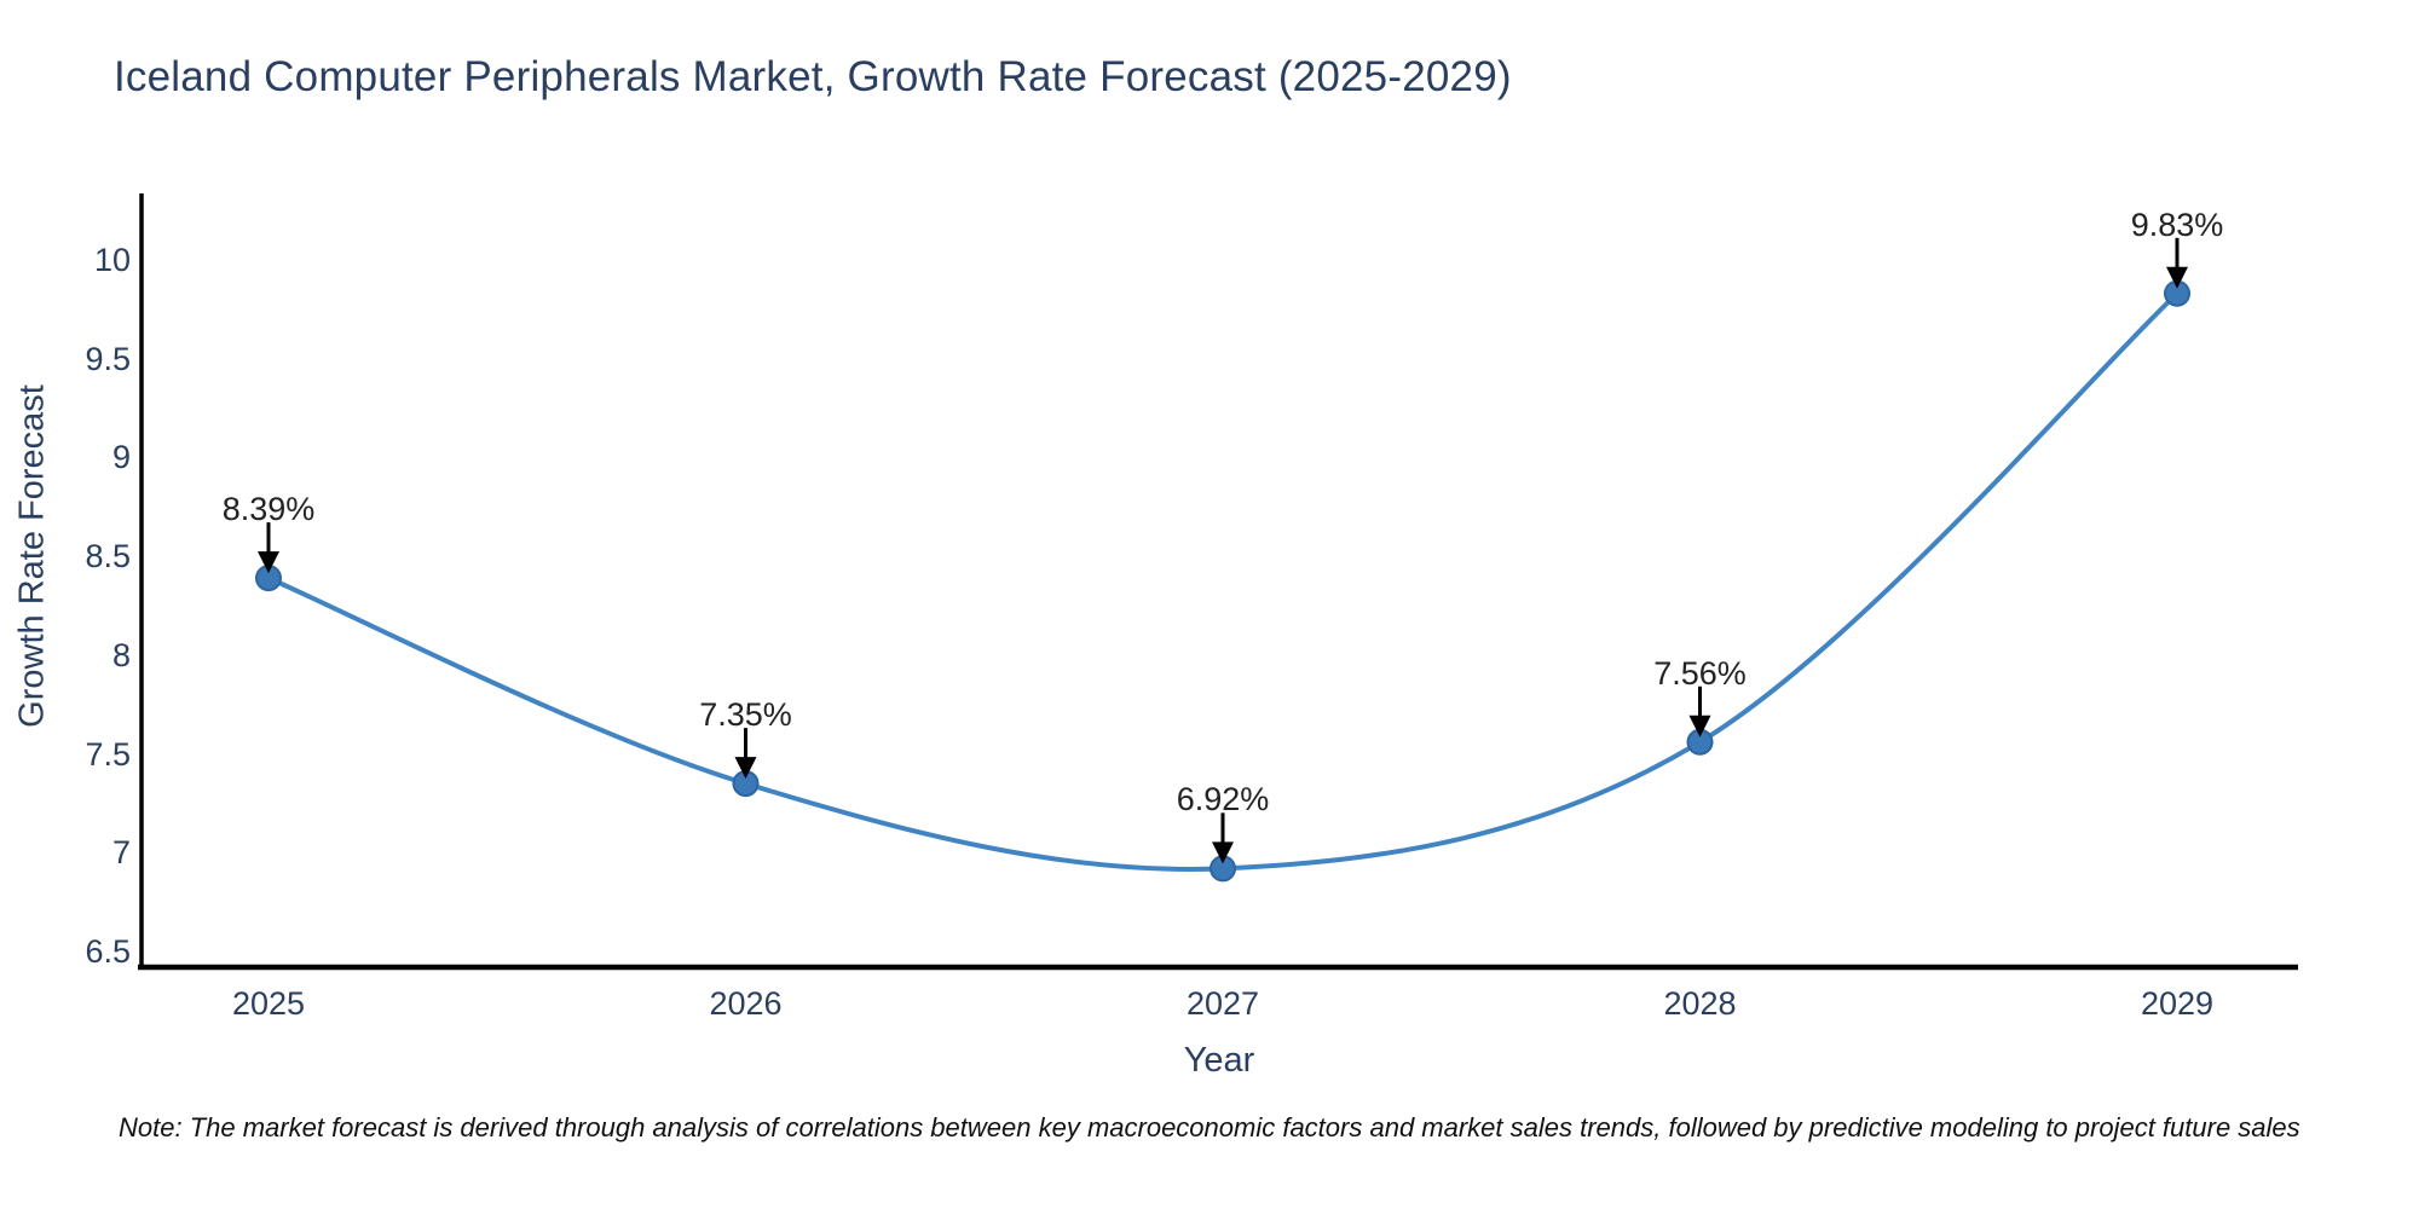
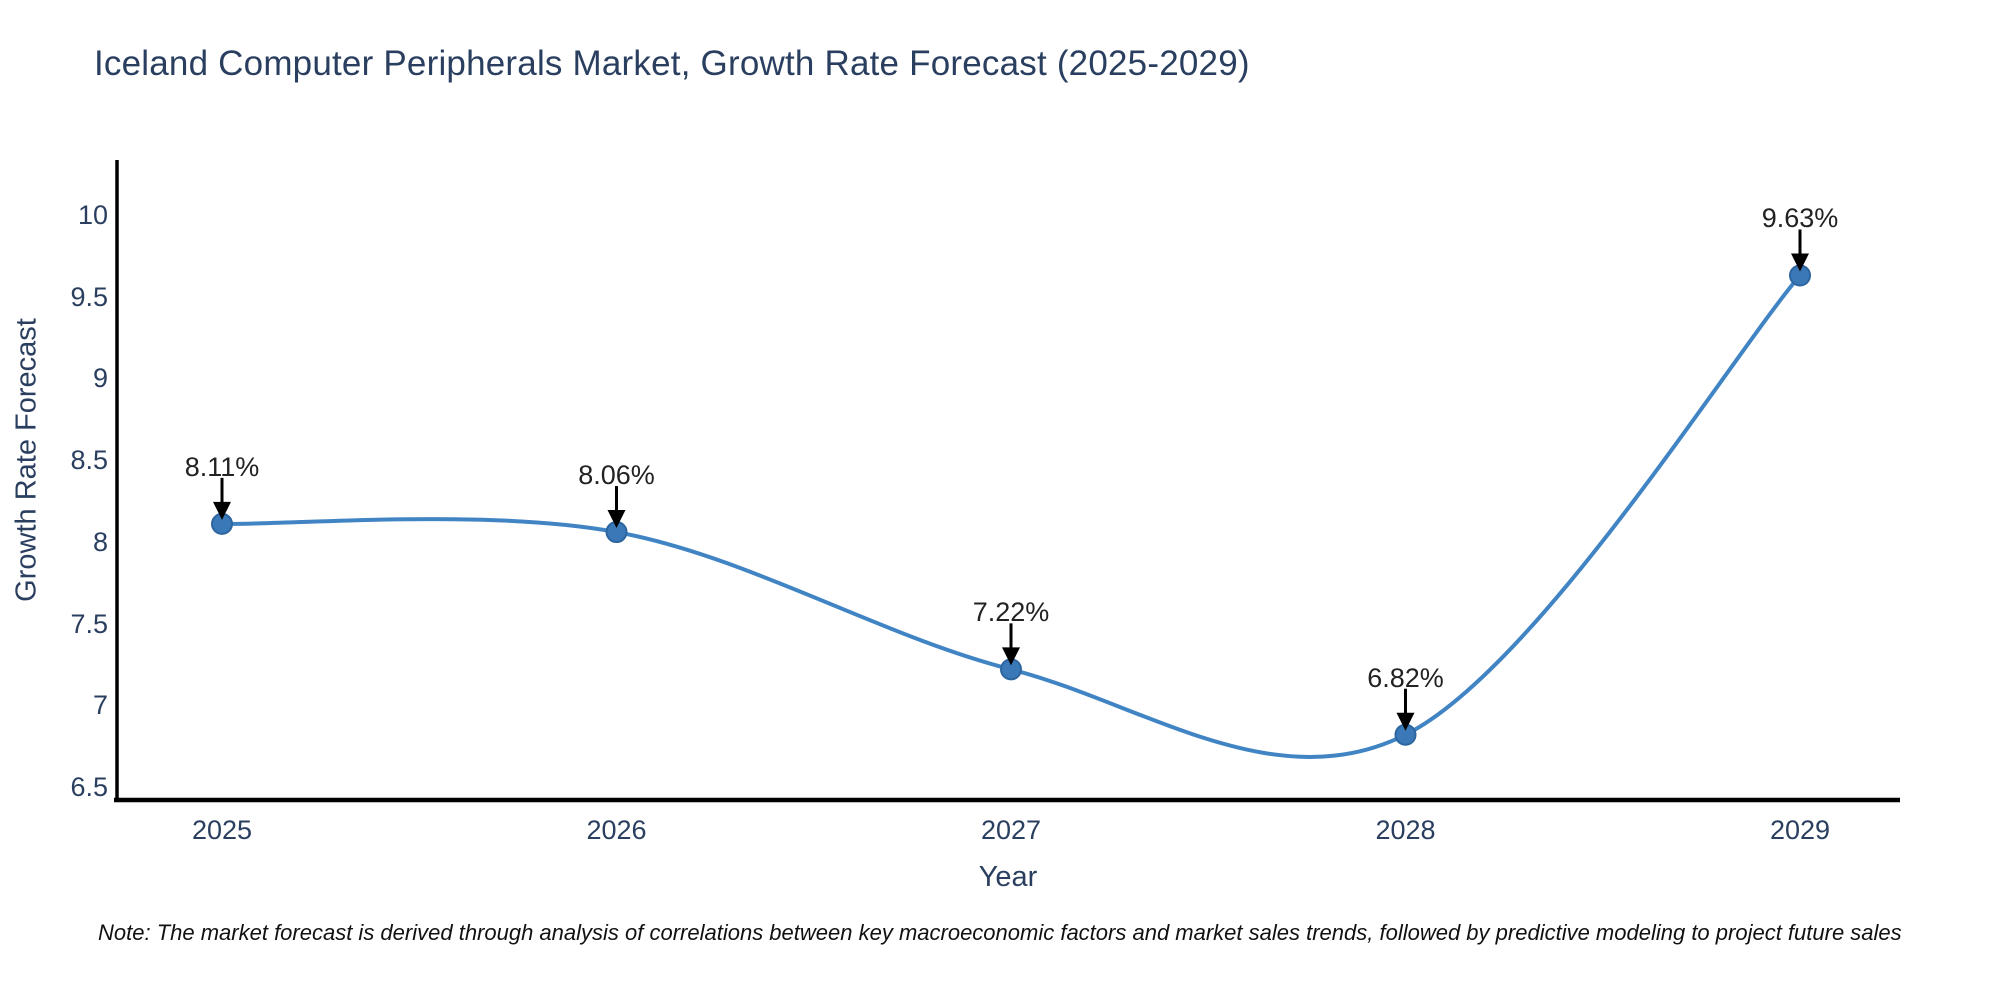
2025: 8.39% -> 8.11%
2026: 7.35% -> 8.06%
2027: 6.92% -> 7.22%
2028: 7.56% -> 6.82%
2029: 9.83% -> 9.63%
